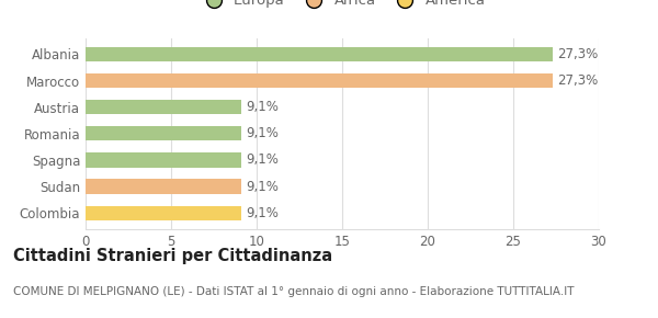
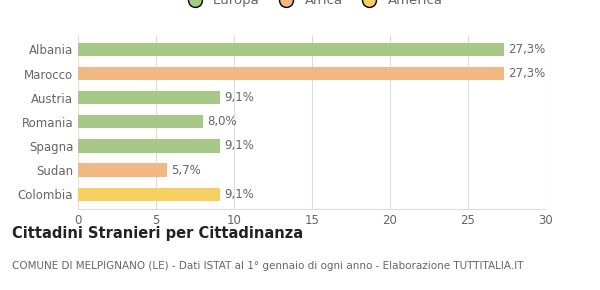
Romania: 9,1% -> 8,0%
Sudan: 9,1% -> 5,7%
